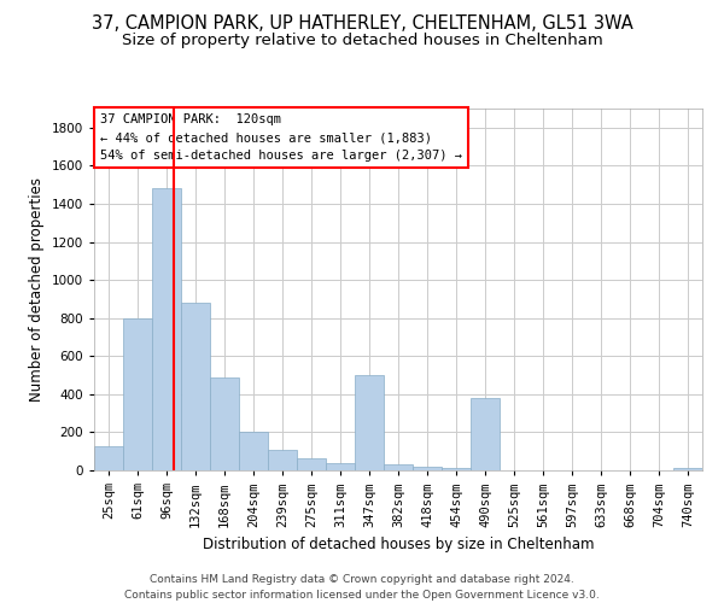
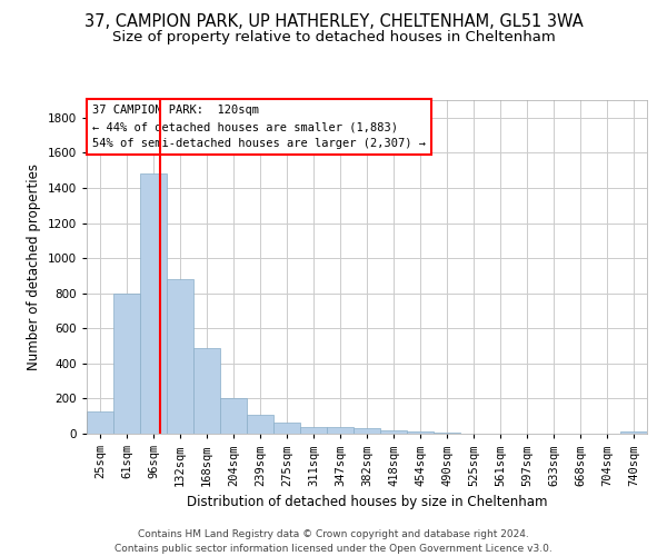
347sqm: 500 -> 40
490sqm: 380 -> 10
